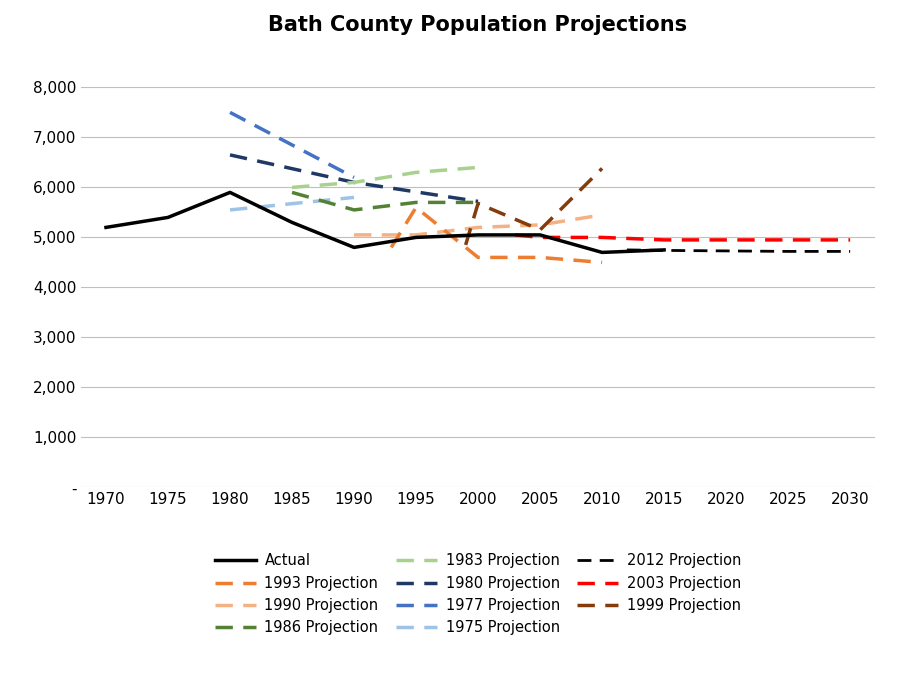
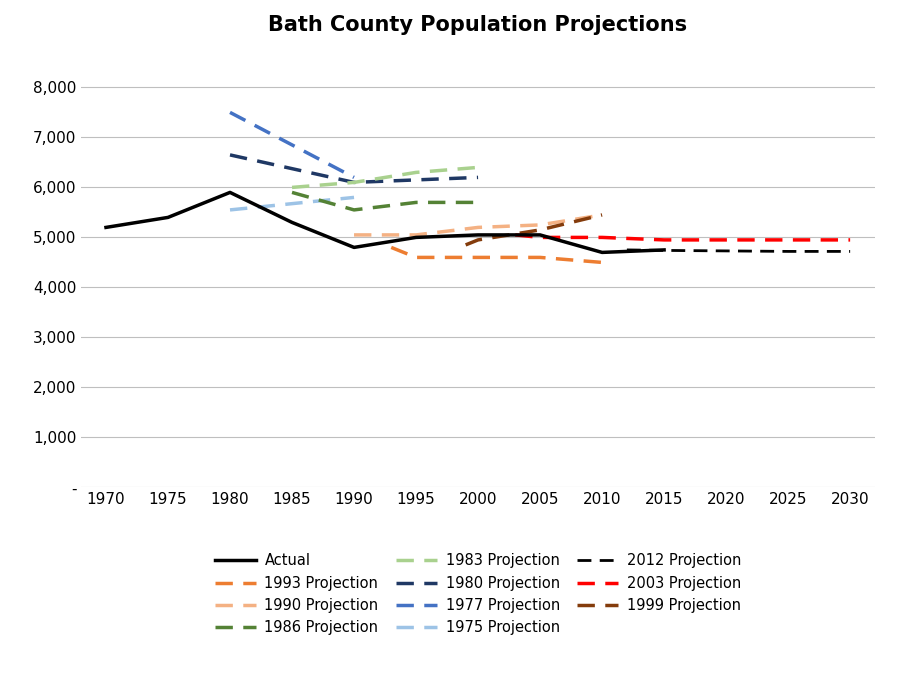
1993 Projection/1995: 5,600 -> 4,600
1980 Projection/2000: 5,720 -> 6,200
1999 Projection/2000: 5,680 -> 4,950
1999 Projection/2010: 6,380 -> 5,450
